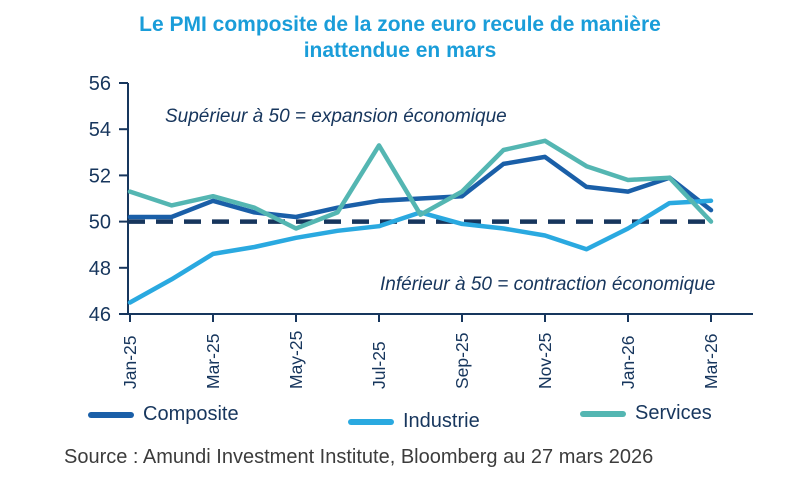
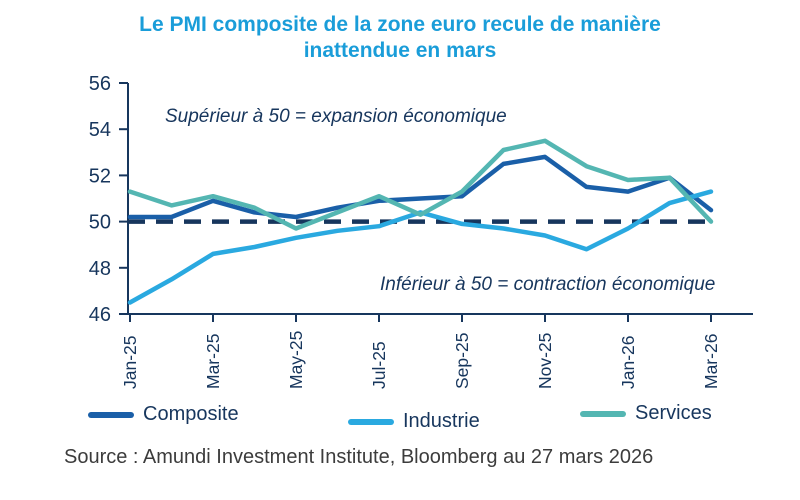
Services/Jul-25: 53.3 -> 51.1
Industrie/Mar-26: 50.9 -> 51.3
